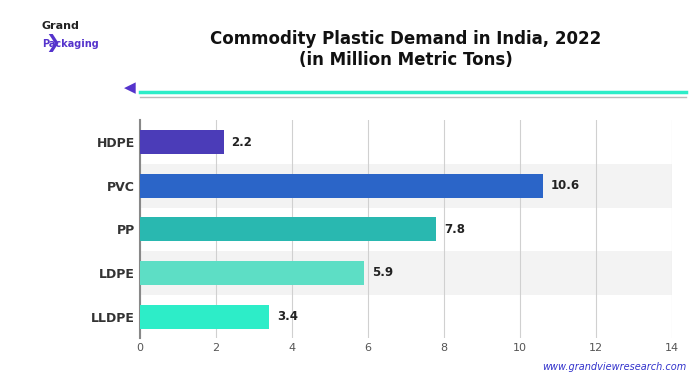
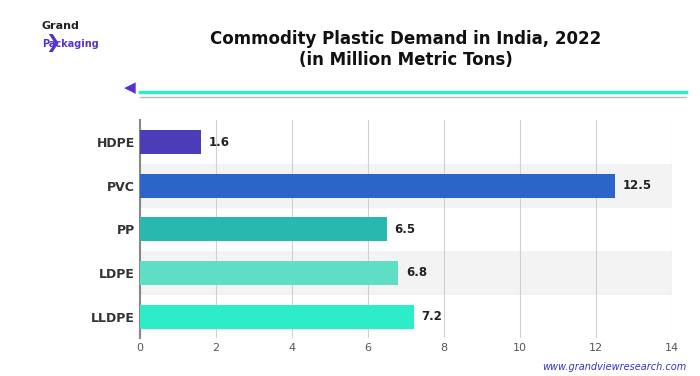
HDPE: 2.2 -> 1.6
PVC: 10.6 -> 12.5
PP: 7.8 -> 6.5
LDPE: 5.9 -> 6.8
LLDPE: 3.4 -> 7.2
